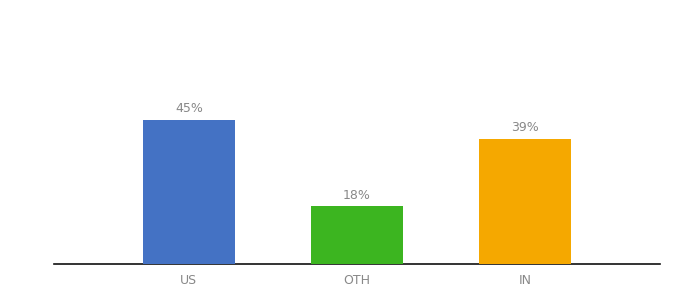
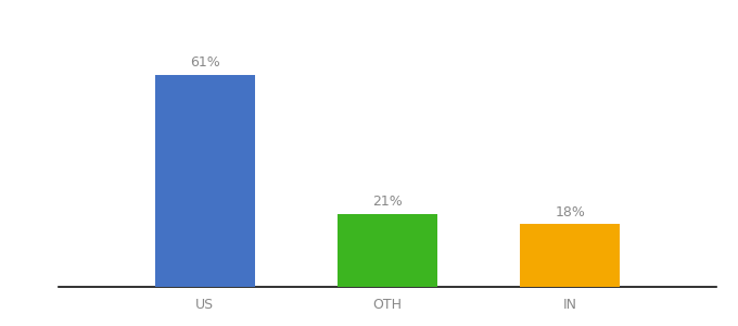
US: 45% -> 61%
OTH: 18% -> 21%
IN: 39% -> 18%
